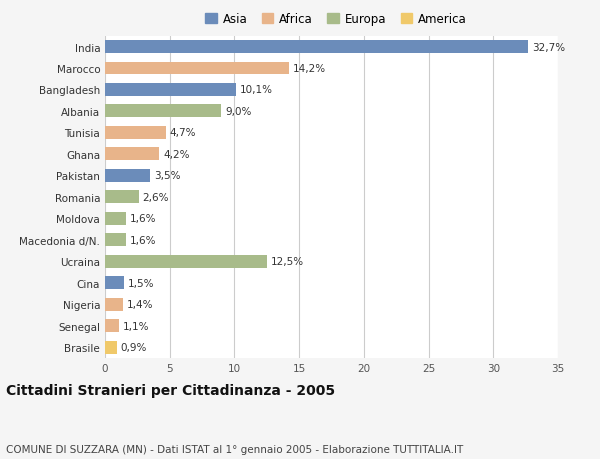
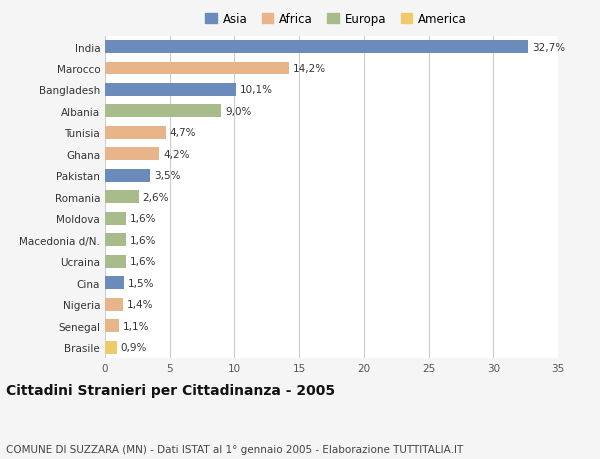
Ucraina: 12,5% -> 1,6%
